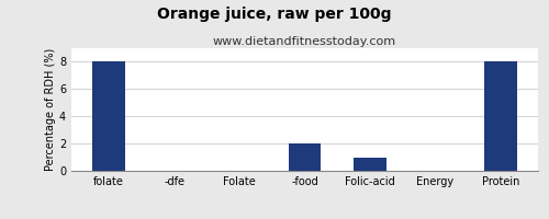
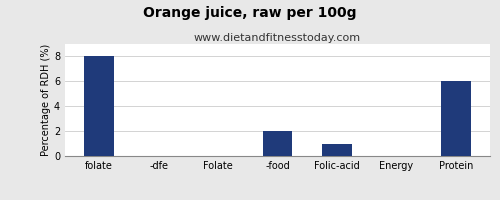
Protein: 8 -> 6
